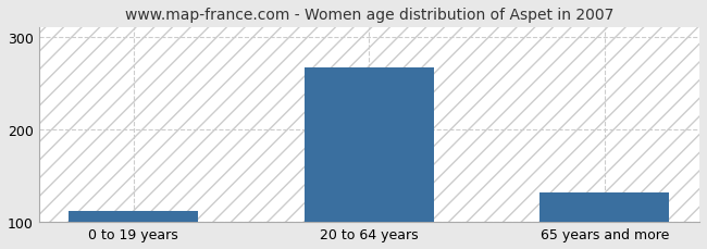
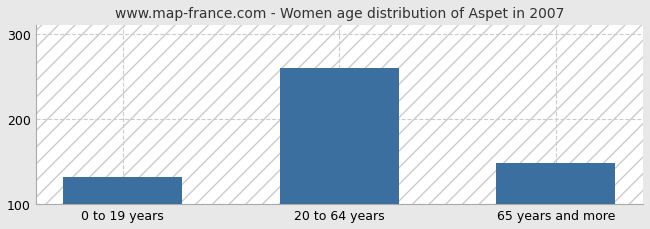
0 to 19 years: 112 -> 132
20 to 64 years: 267 -> 260
65 years and more: 132 -> 148
